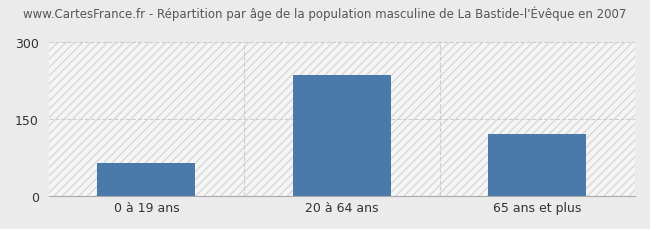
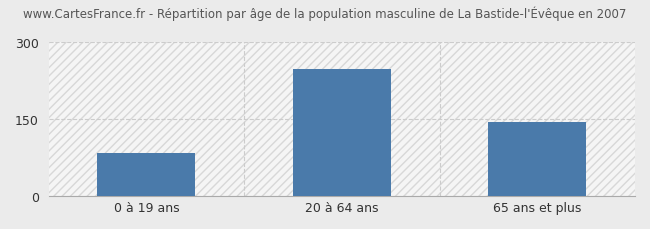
0 à 19 ans: 65 -> 84
20 à 64 ans: 235 -> 248
65 ans et plus: 120 -> 144
